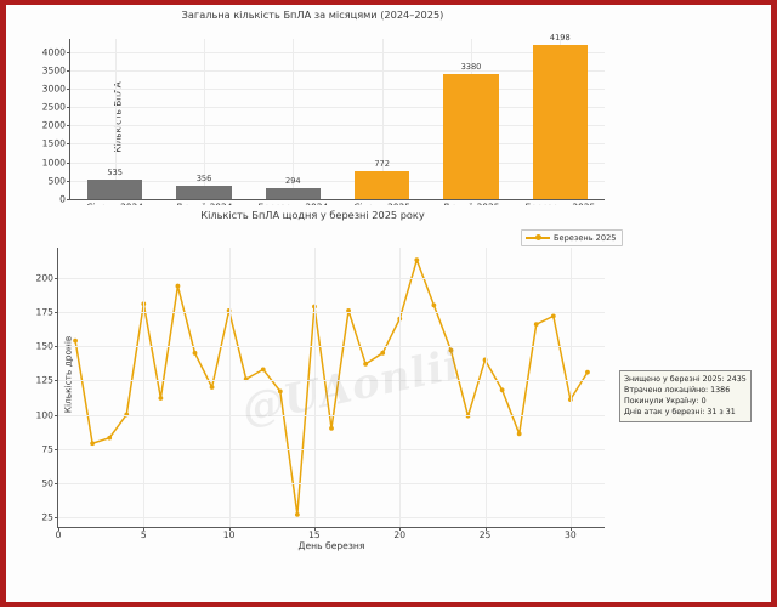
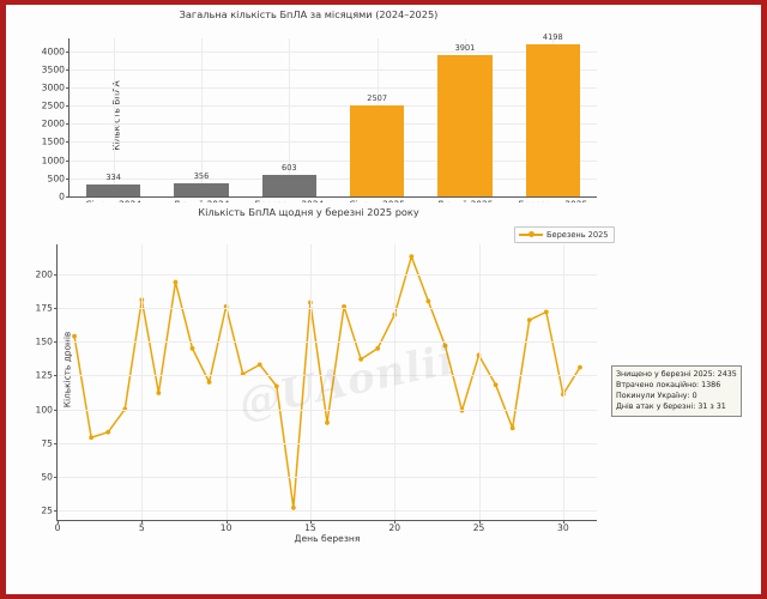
Загальна кількість БпЛА за місяцями (2024–2025)/Січень 2024: 535 -> 334
Загальна кількість БпЛА за місяцями (2024–2025)/Березень 2024: 294 -> 603
Загальна кількість БпЛА за місяцями (2024–2025)/Січень 2025: 772 -> 2507
Загальна кількість БпЛА за місяцями (2024–2025)/Лютий 2025: 3380 -> 3901
